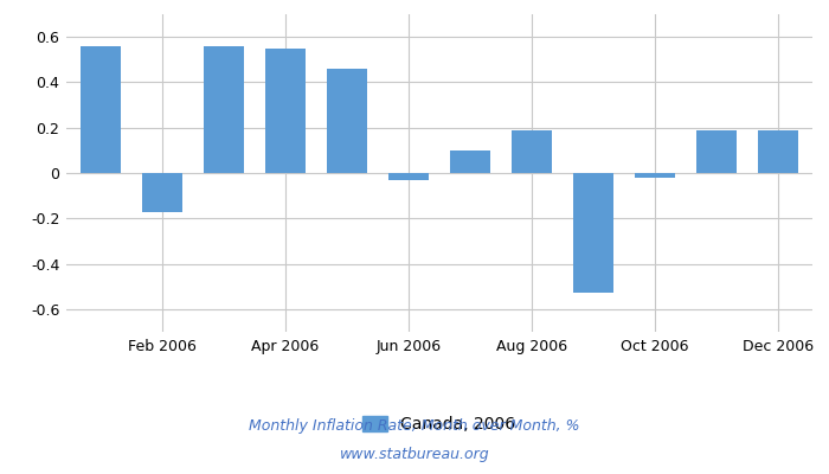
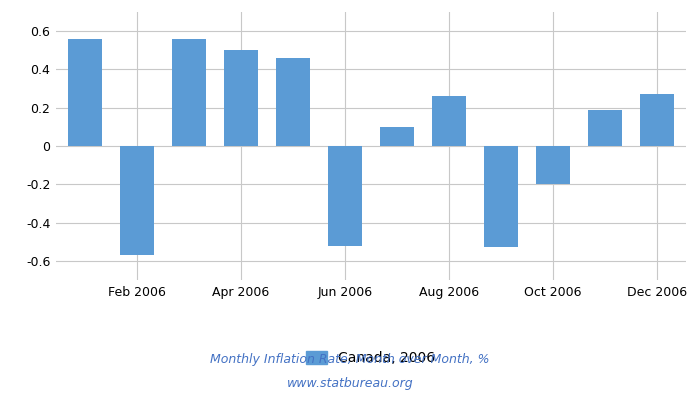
Feb 2006: -0.17 -> -0.57
Apr 2006: 0.55 -> 0.50
Jun 2006: -0.03 -> -0.52
Aug 2006: 0.19 -> 0.26
Oct 2006: -0.02 -> -0.20
Dec 2006: 0.19 -> 0.27
